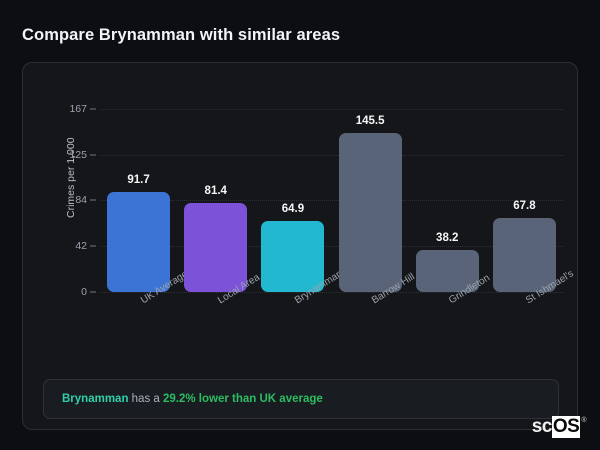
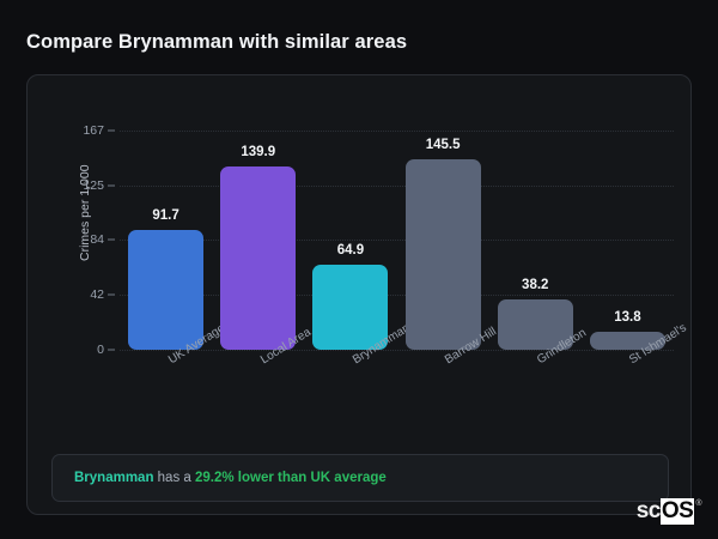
Local Area: 81.4 -> 139.9
St Ishmael's: 67.8 -> 13.8
